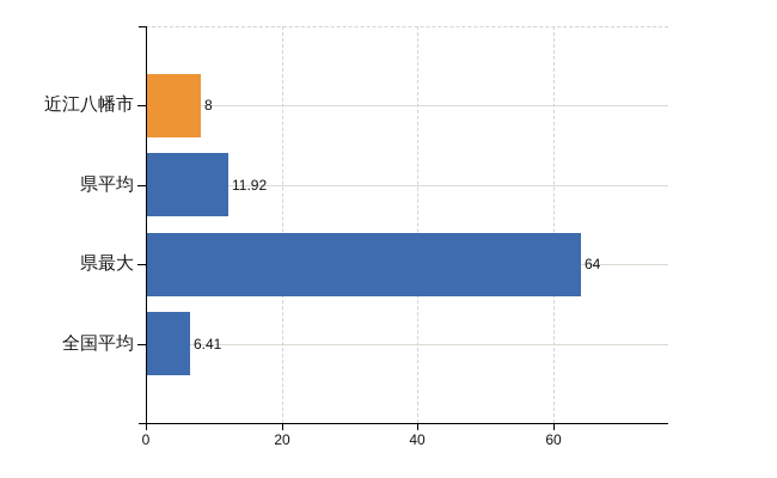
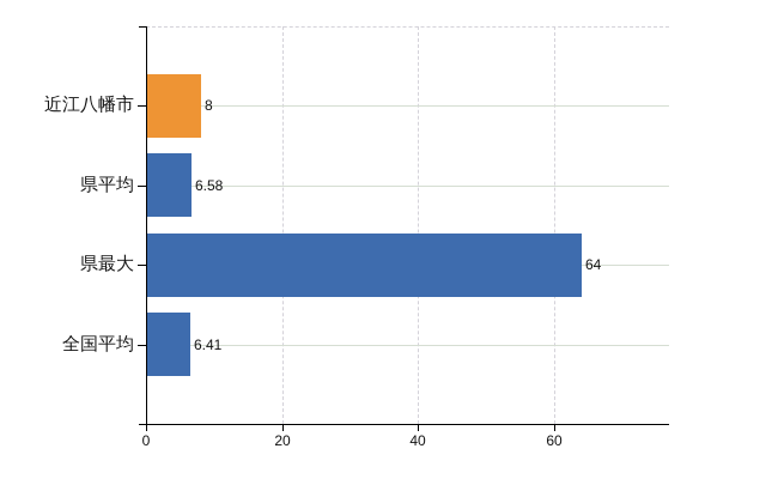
県平均: 11.92 -> 6.58
